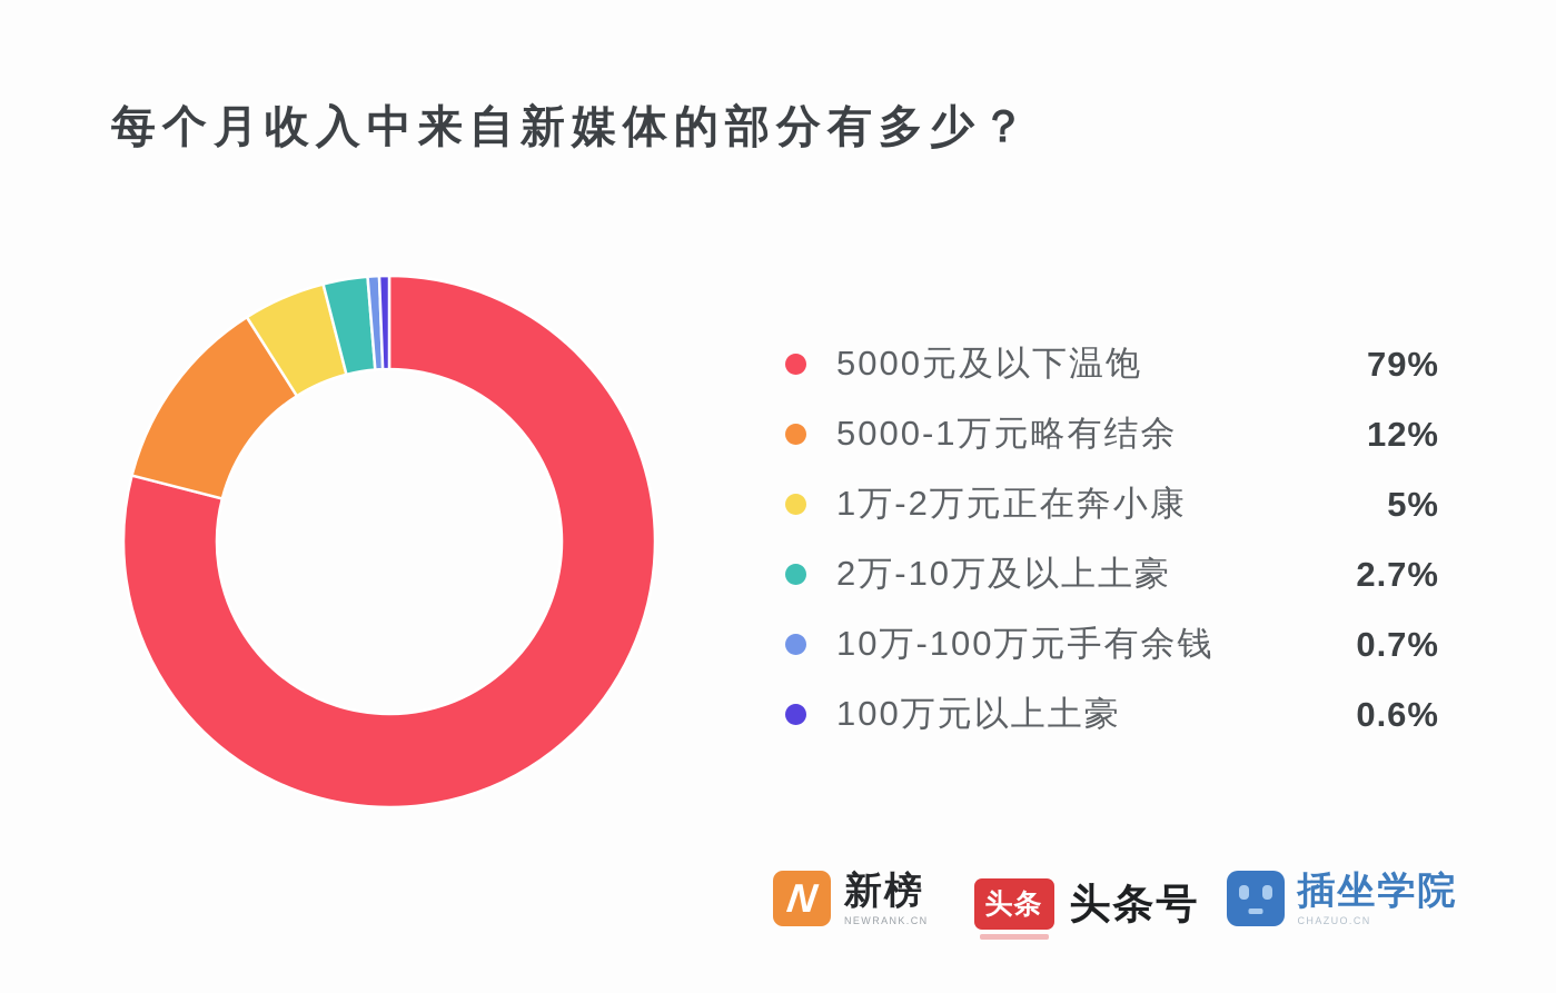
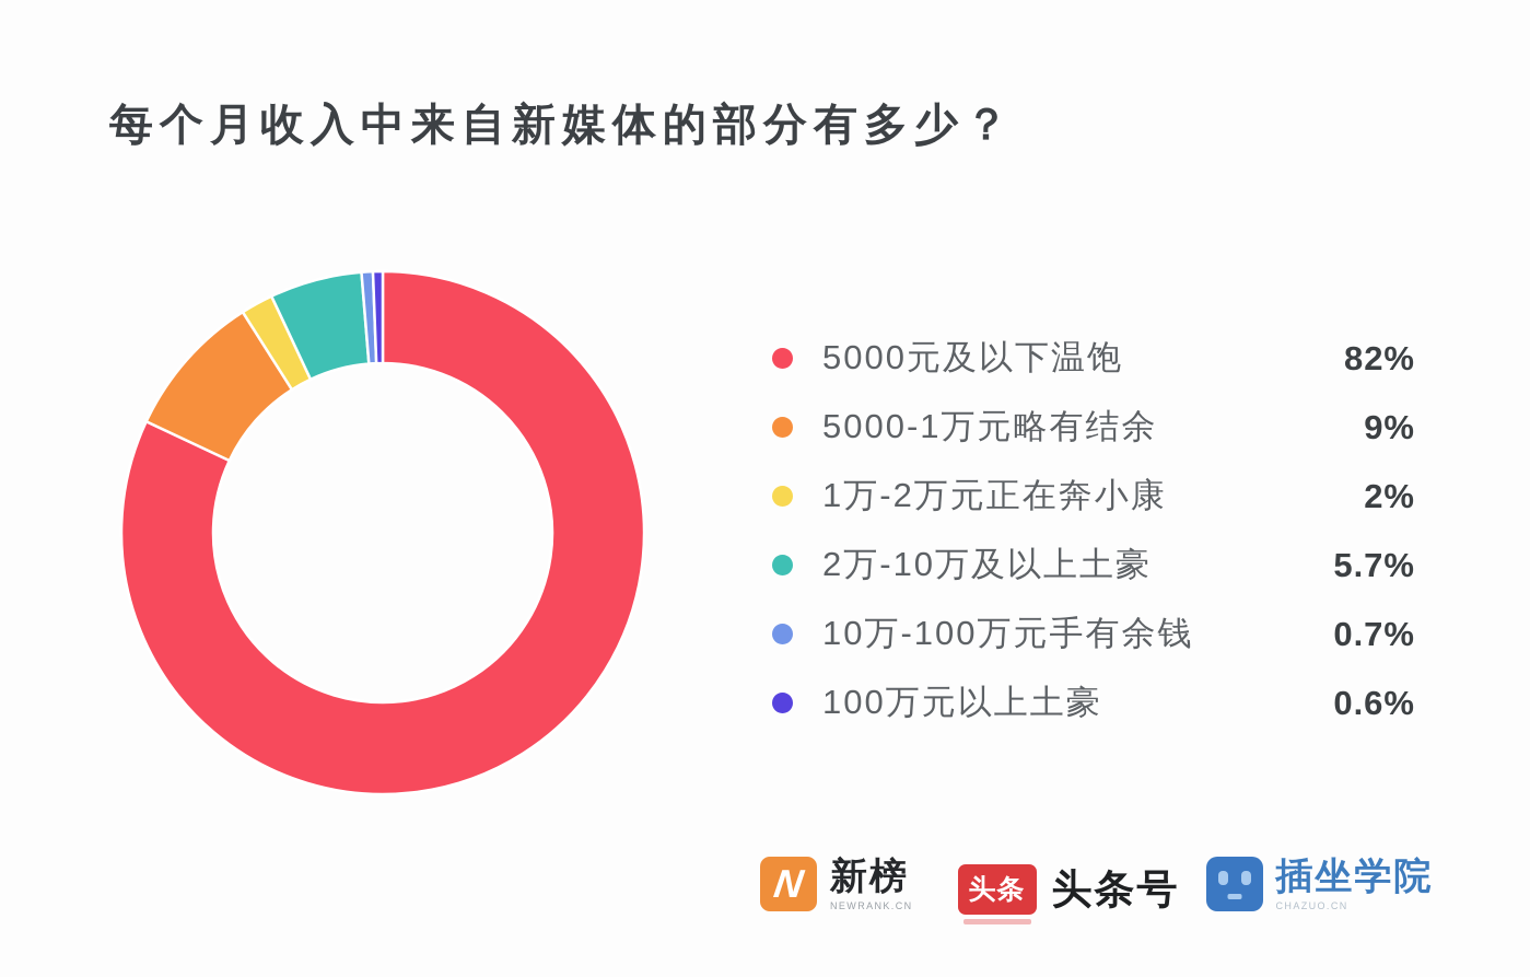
5000元及以下温饱: 79% -> 82%
5000-1万元略有结余: 12% -> 9%
1万-2万元正在奔小康: 5% -> 2%
2万-10万及以上土豪: 2.7% -> 5.7%
